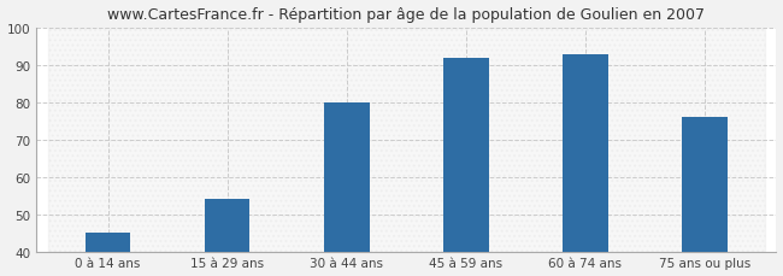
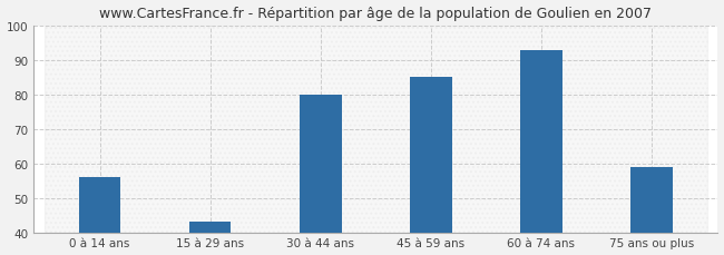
0 à 14 ans: 45 -> 56
15 à 29 ans: 54 -> 43
45 à 59 ans: 92 -> 85
75 ans ou plus: 76 -> 59
